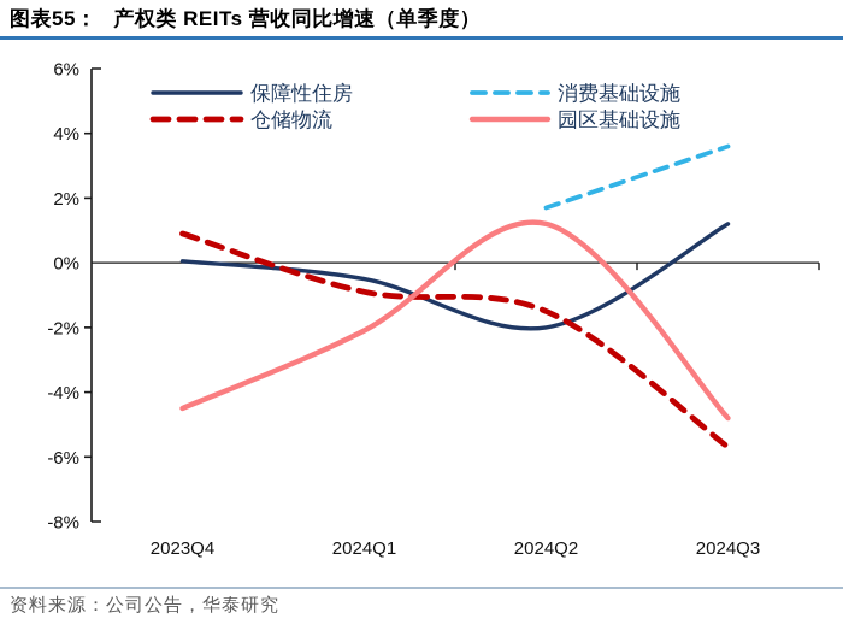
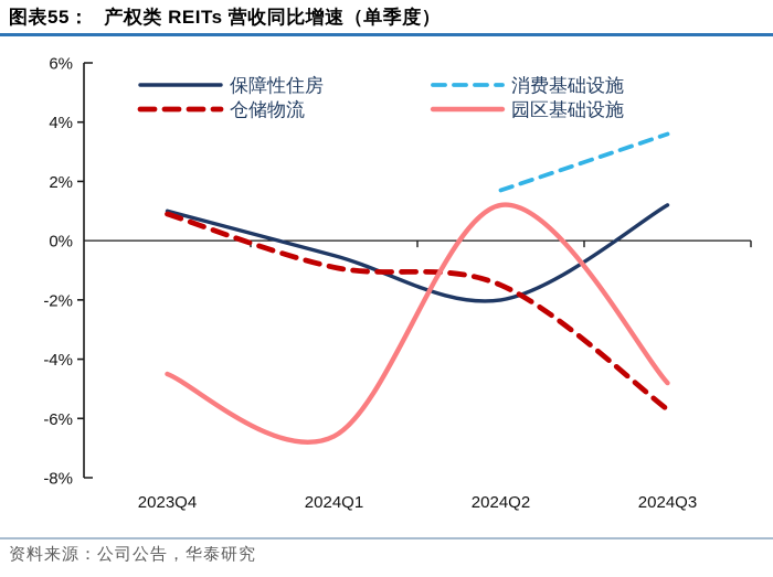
保障性住房/2023Q4: 0.1% -> 1.0%
园区基础设施/2024Q1: -2.1% -> -6.6%
